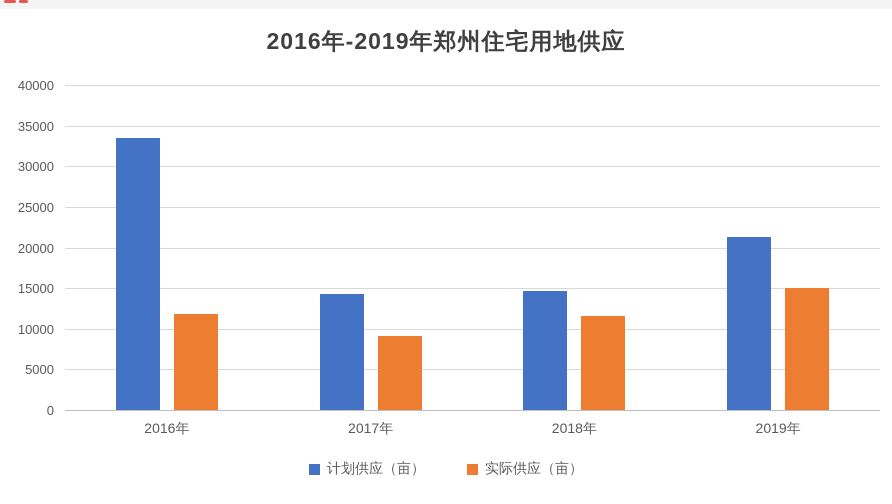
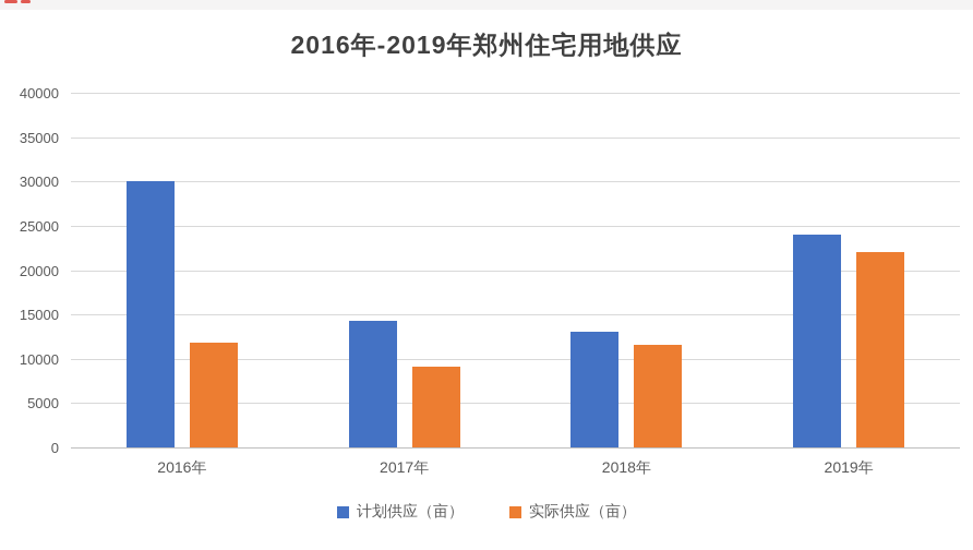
计划供应（亩）/2016年: 34000 -> 30000
计划供应（亩）/2018年: 15000 -> 13000
计划供应（亩）/2019年: 21000 -> 24000
实际供应（亩）/2019年: 15000 -> 22000
